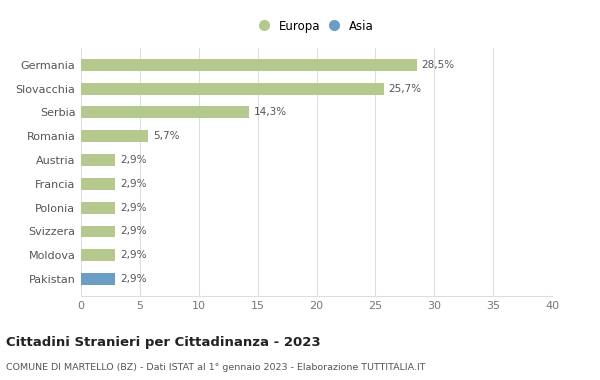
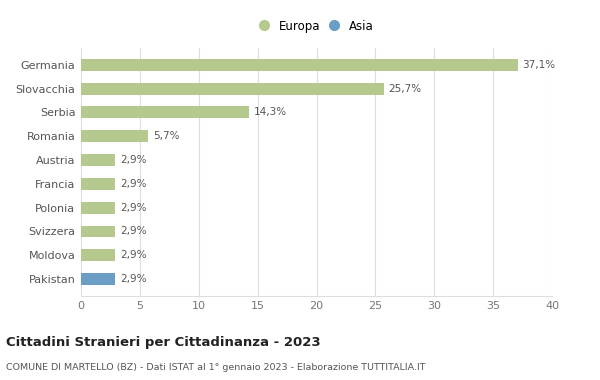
Germania: 28,5% -> 37,1%
